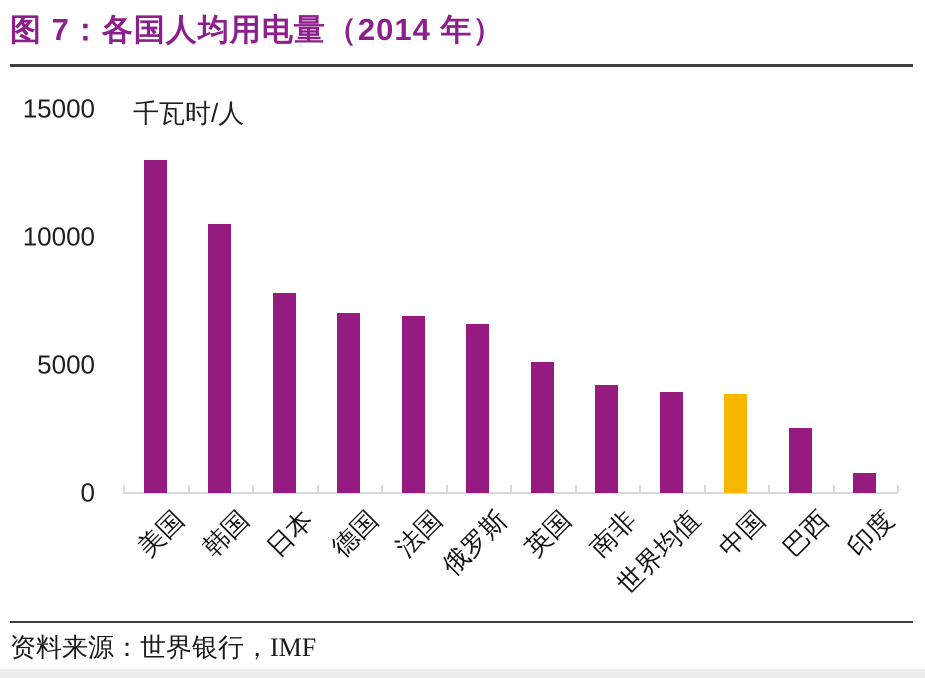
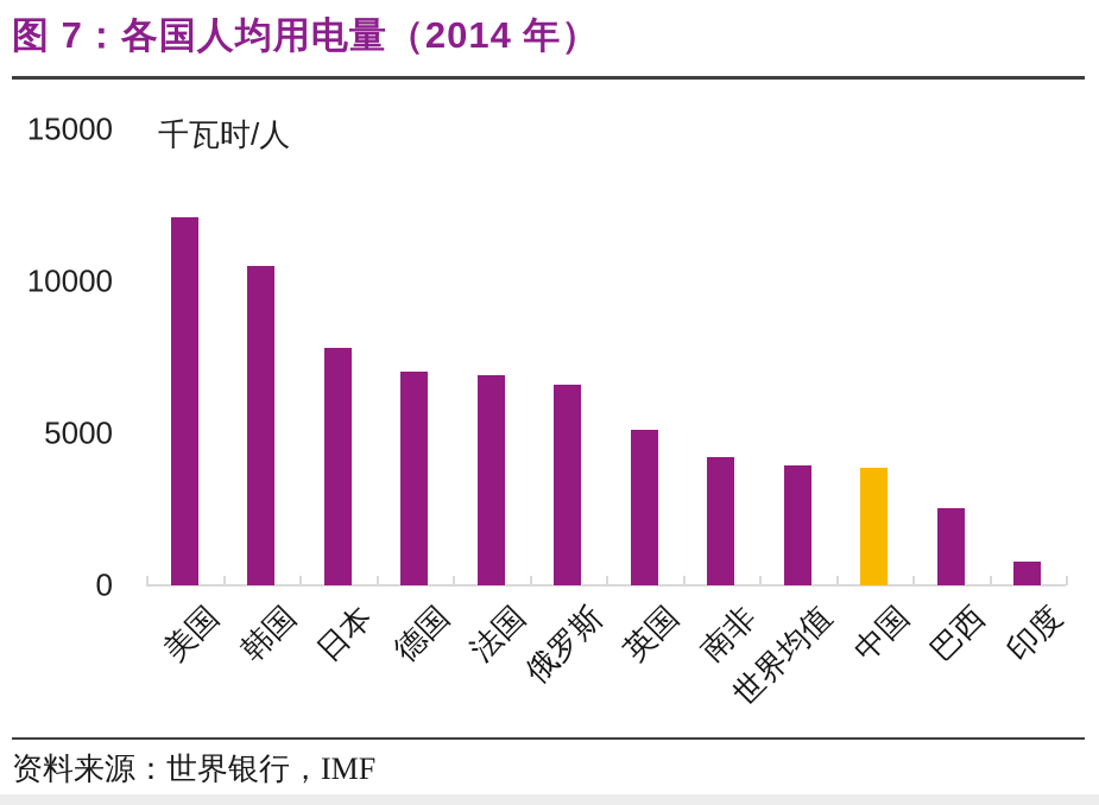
美国: 13000 -> 12100
